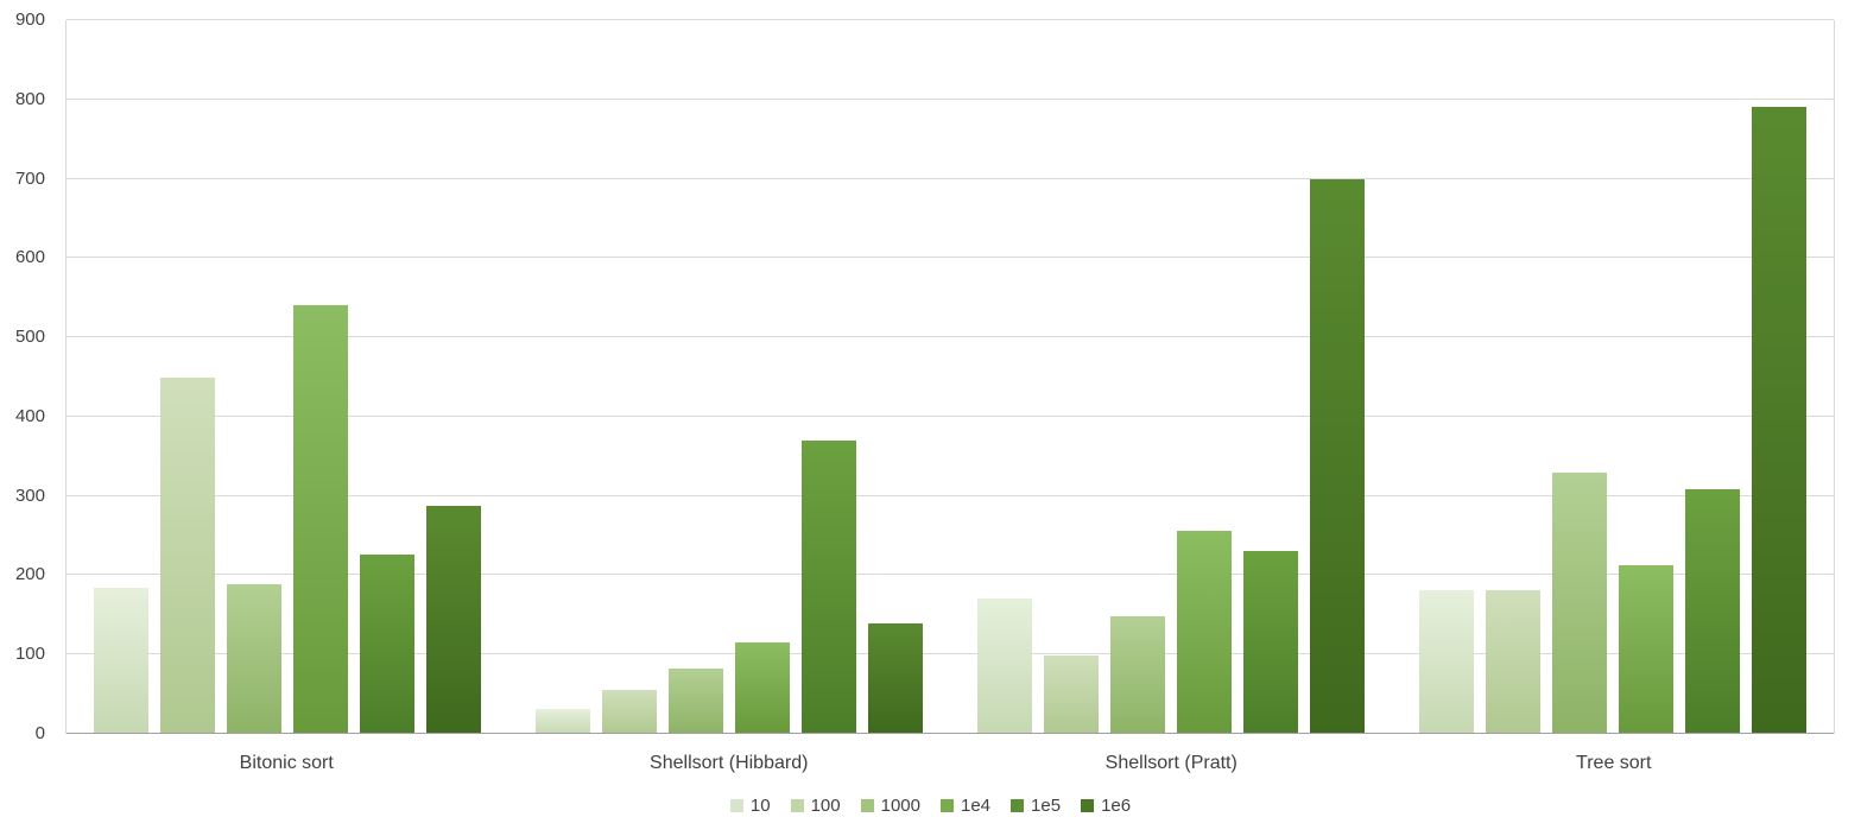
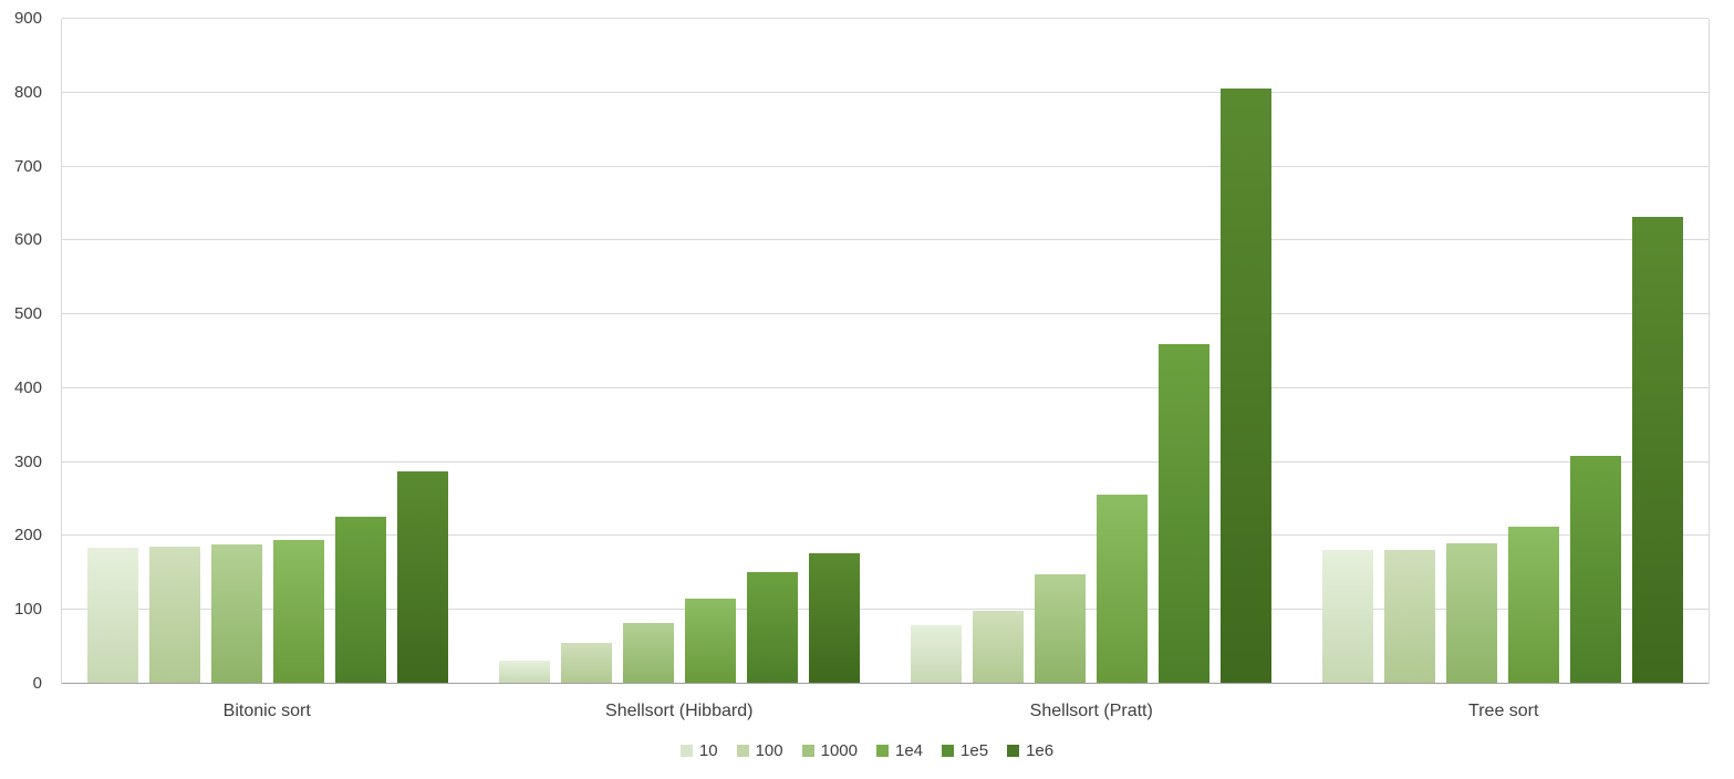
100/Bitonic sort: 450 -> 190
1e4/Bitonic sort: 540 -> 190
1e5/Shellsort (Hibbard): 370 -> 150
1e6/Shellsort (Hibbard): 140 -> 180
10/Shellsort (Pratt): 170 -> 80
1e5/Shellsort (Pratt): 230 -> 460
1e6/Shellsort (Pratt): 700 -> 800
1000/Tree sort: 330 -> 190
1e6/Tree sort: 790 -> 630
